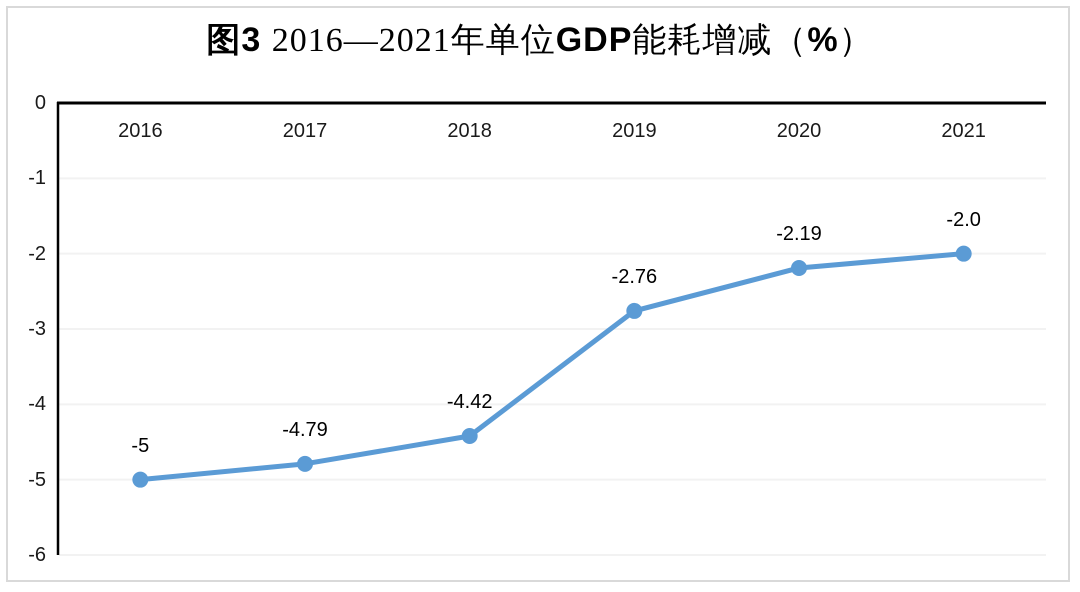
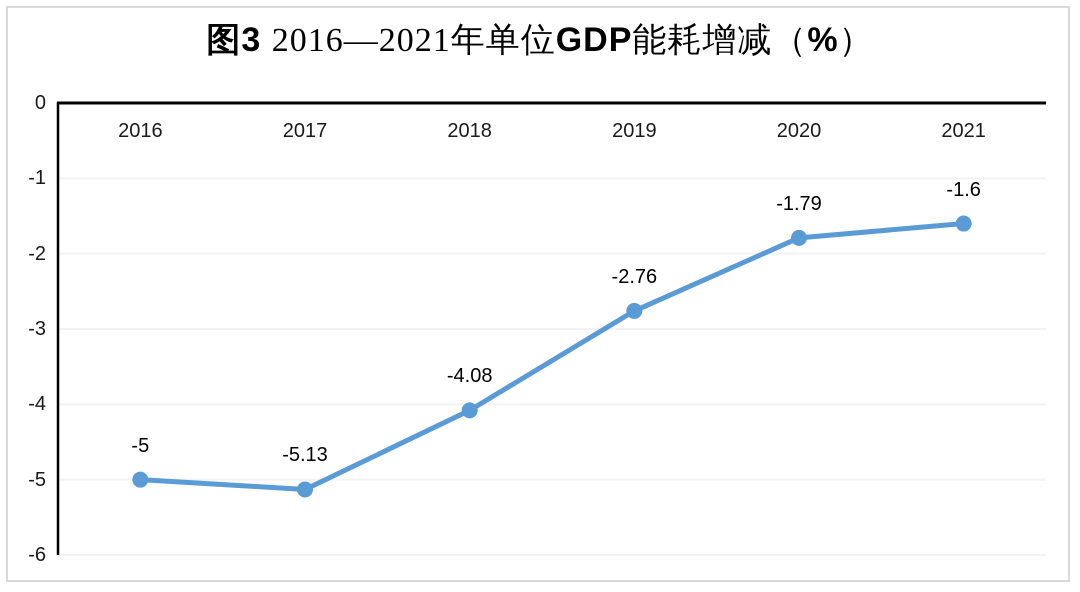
2017: -4.79 -> -5.13
2018: -4.42 -> -4.08
2020: -2.19 -> -1.79
2021: -2.0 -> -1.6
